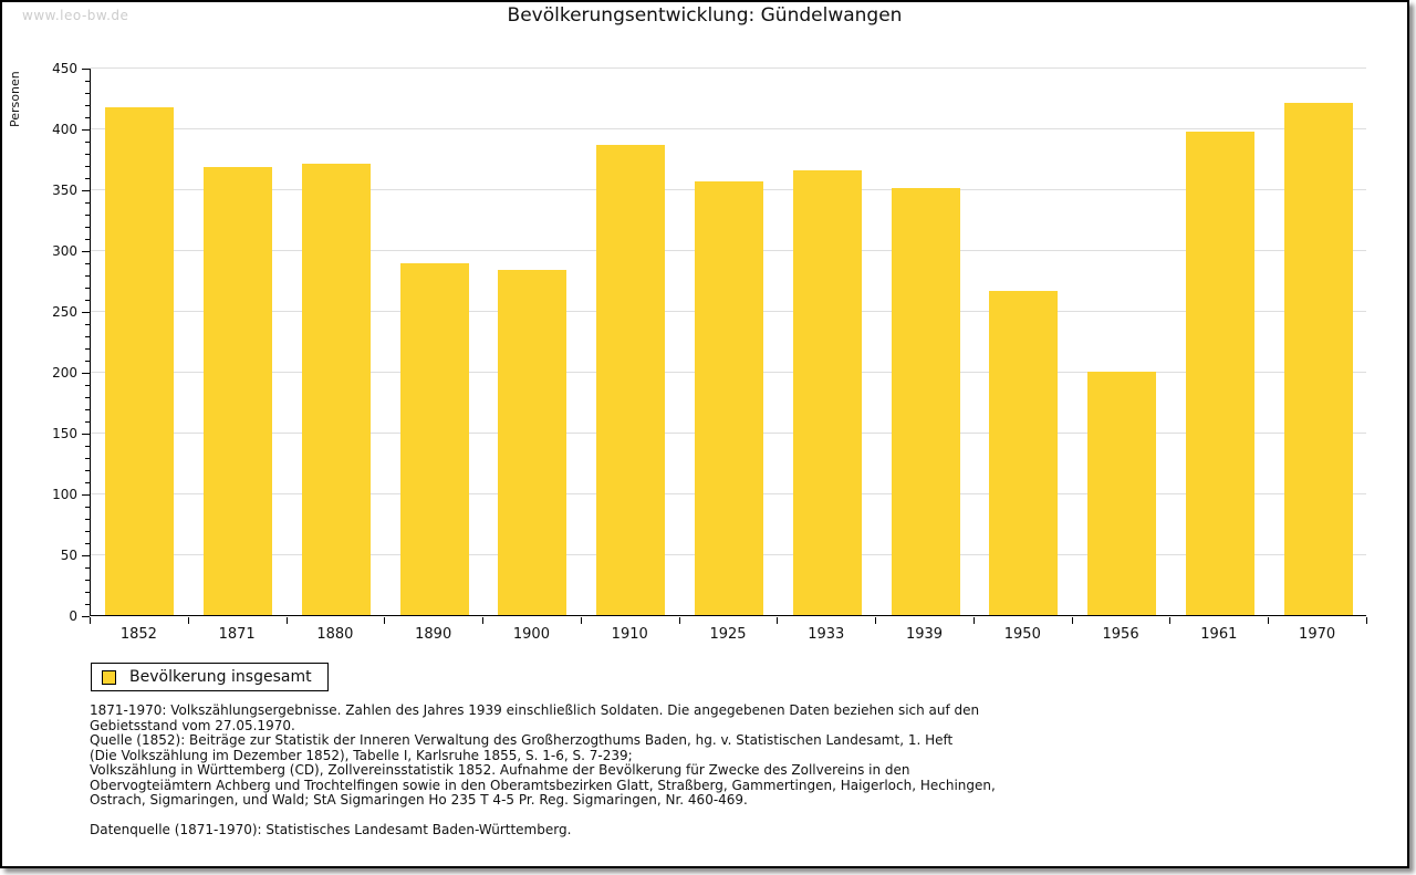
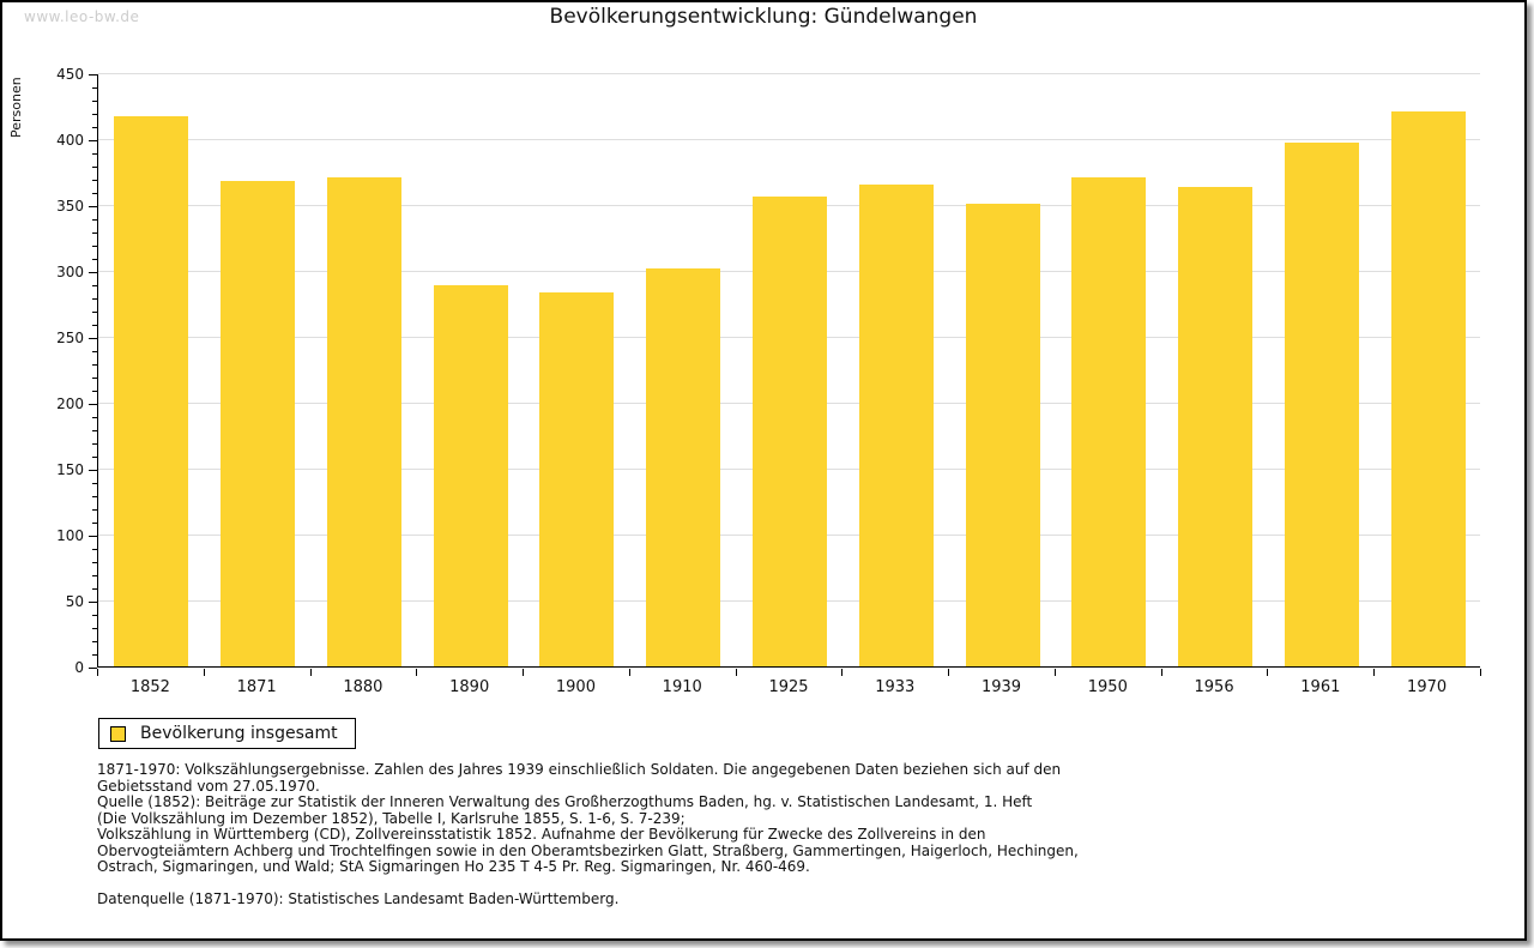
1910: 386 -> 302
1950: 266 -> 371
1956: 200 -> 364
